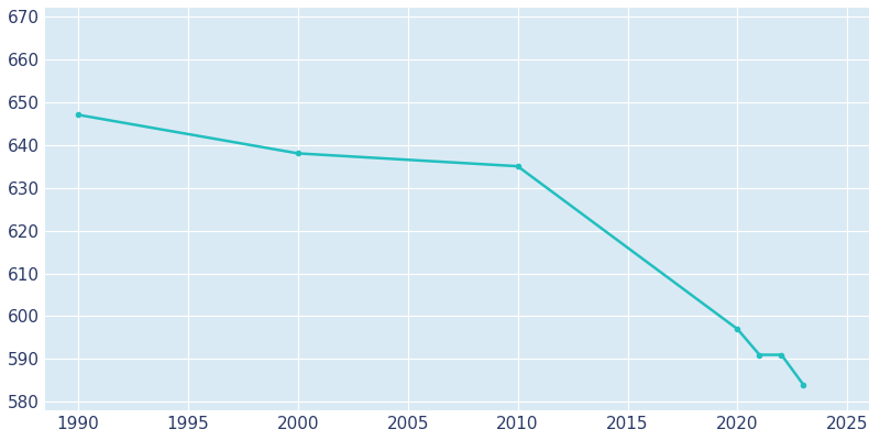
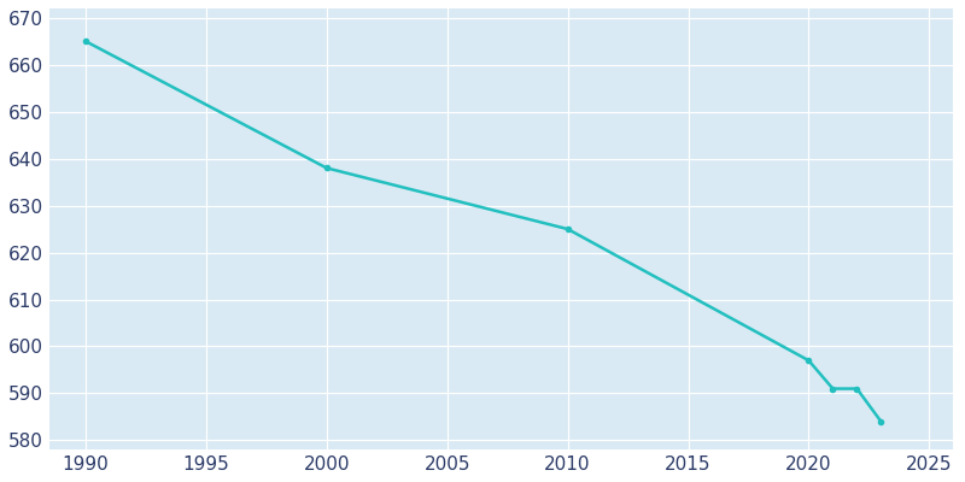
1990: 647 -> 665
2010: 635 -> 625
